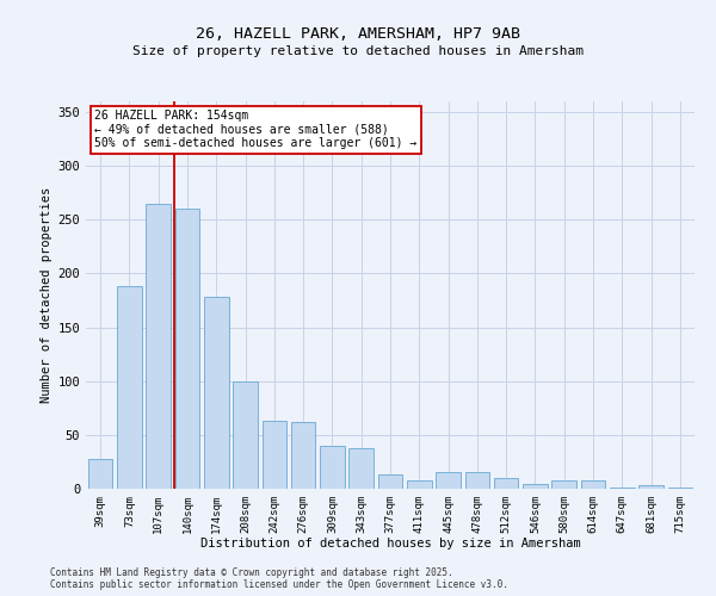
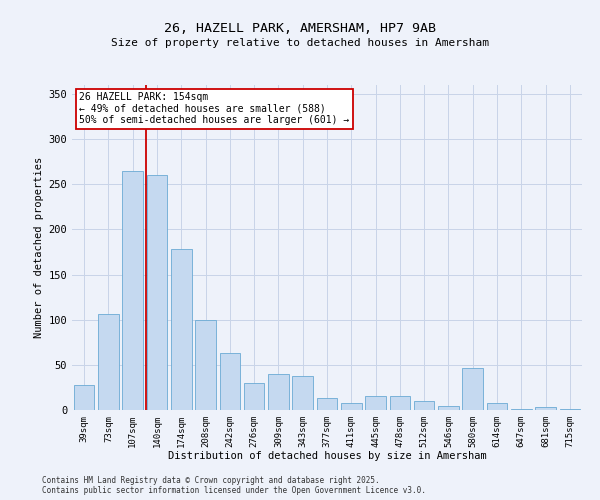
73sqm: 188 -> 106
276sqm: 62 -> 30
580sqm: 8 -> 46
